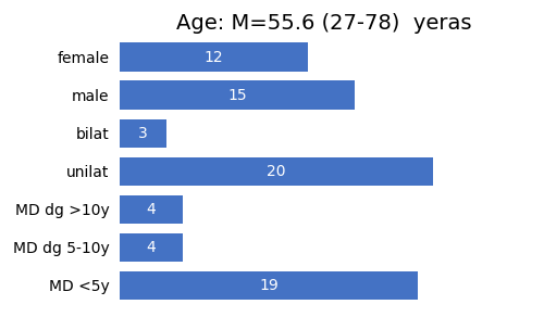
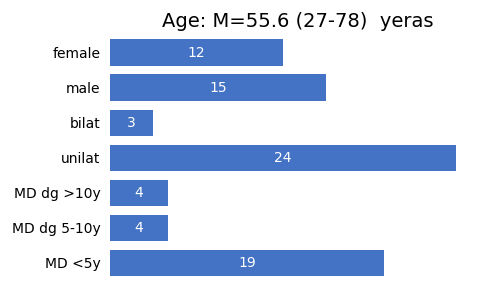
unilat: 20 -> 24
